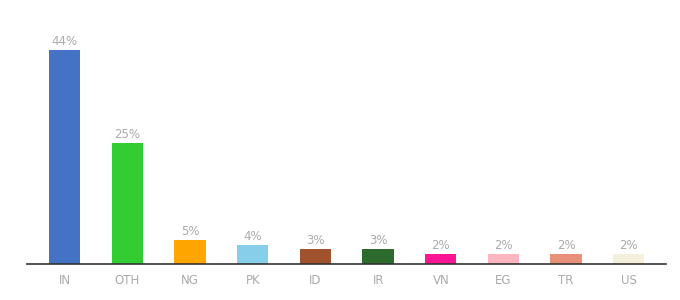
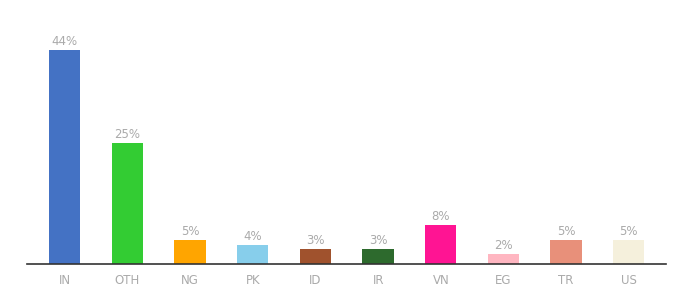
VN: 2% -> 8%
TR: 2% -> 5%
US: 2% -> 5%
